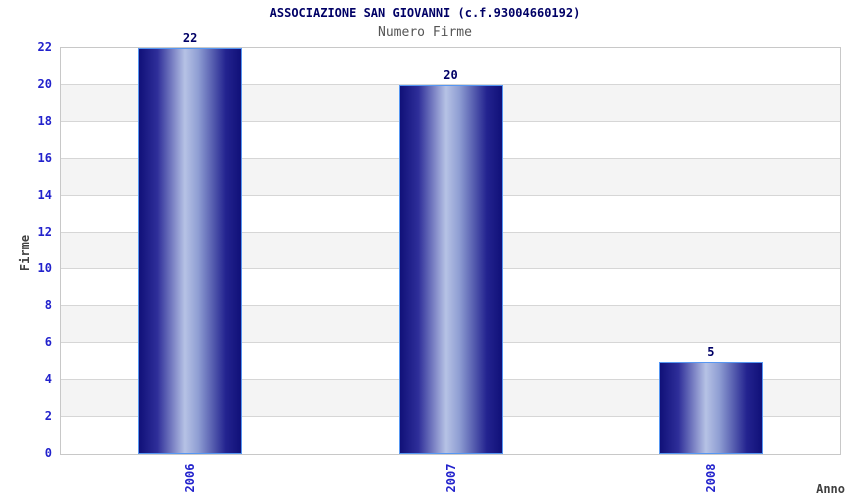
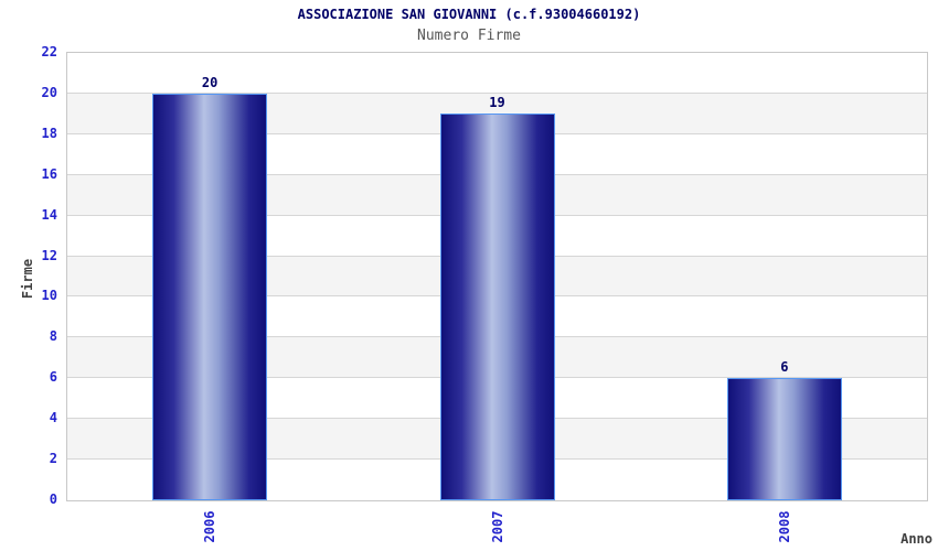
2006: 22 -> 20
2007: 20 -> 19
2008: 5 -> 6
